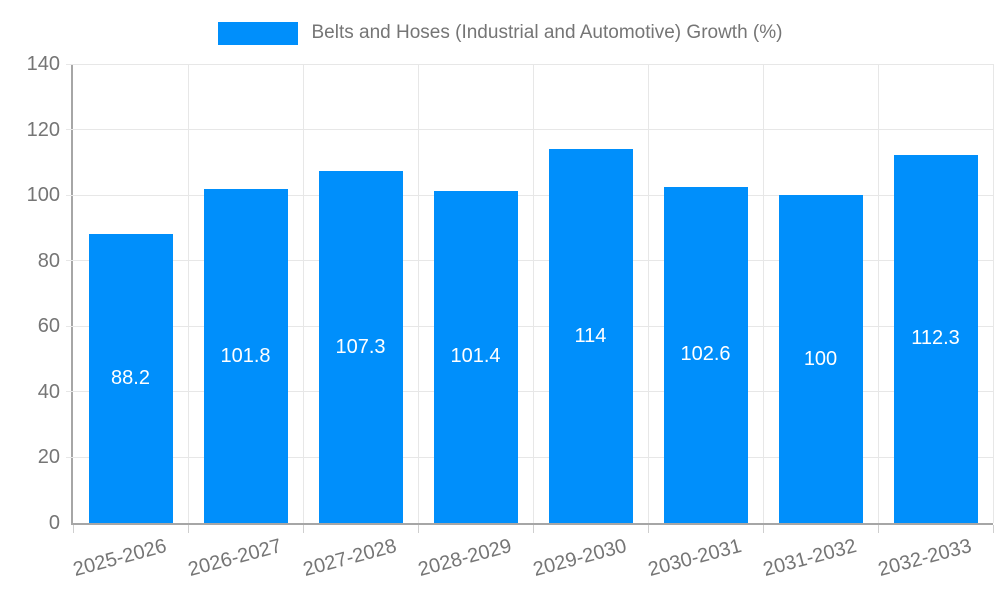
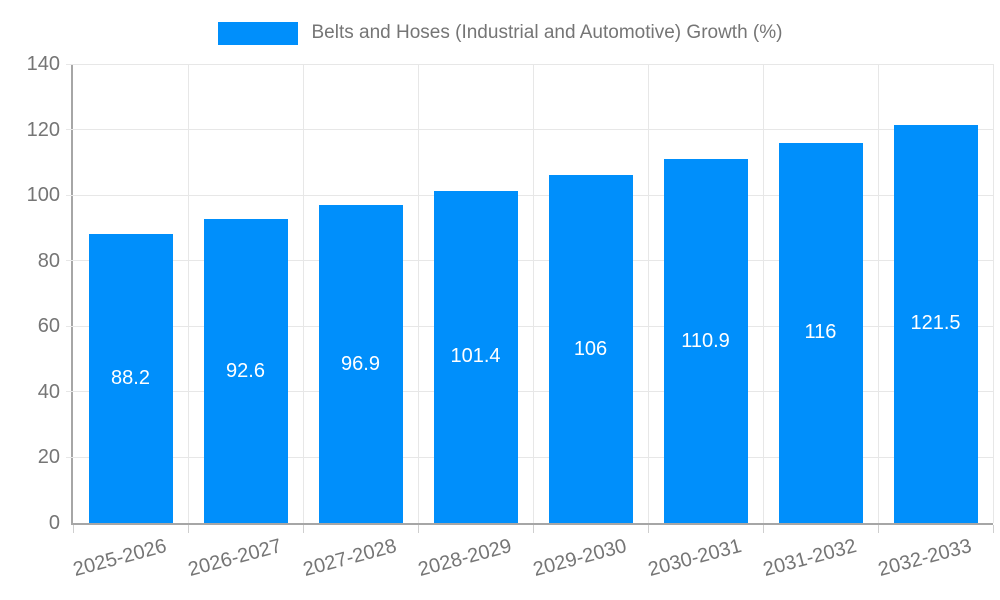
2026-2027: 101.8 -> 92.6
2027-2028: 107.3 -> 96.9
2029-2030: 114 -> 106
2030-2031: 102.6 -> 110.9
2031-2032: 100 -> 116
2032-2033: 112.3 -> 121.5
